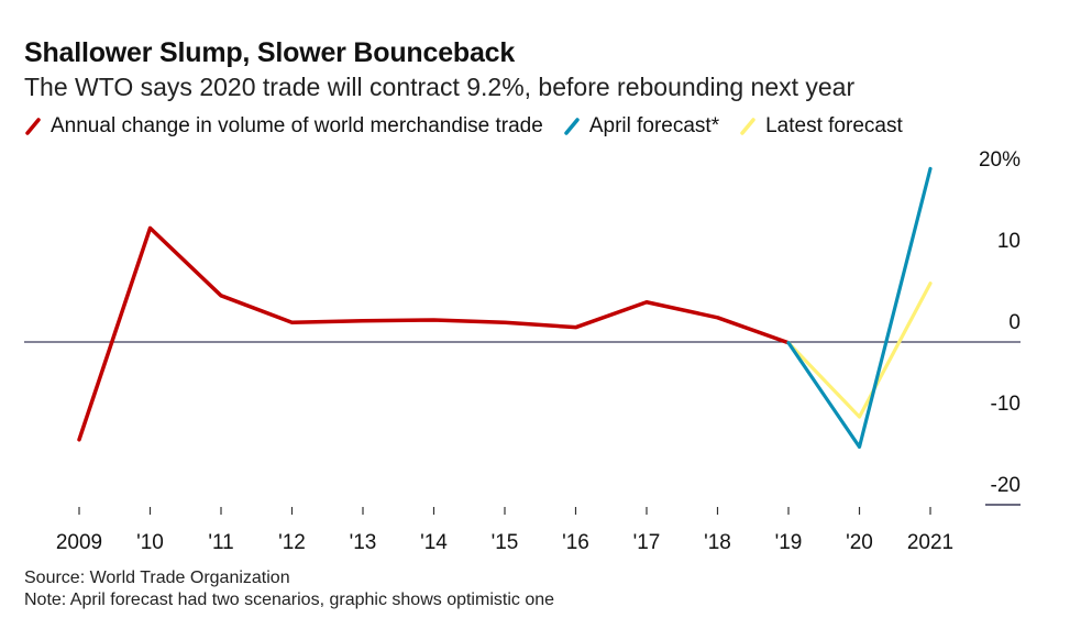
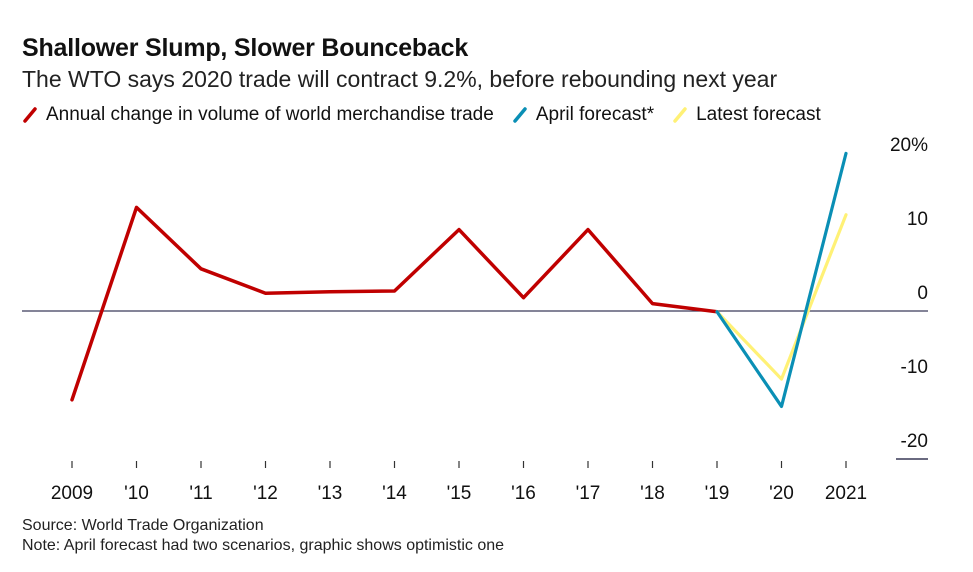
Annual change in volume of world merchandise trade/'15: 2% -> 11%
Annual change in volume of world merchandise trade/'17: 5% -> 11%
Annual change in volume of world merchandise trade/'18: 3% -> 1%
Latest forecast/2021: 7% -> 13%
